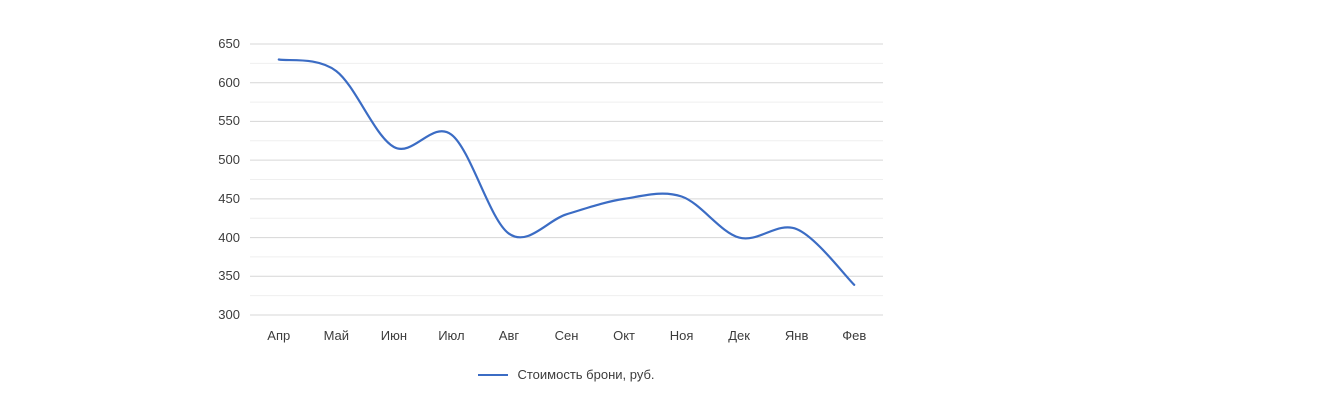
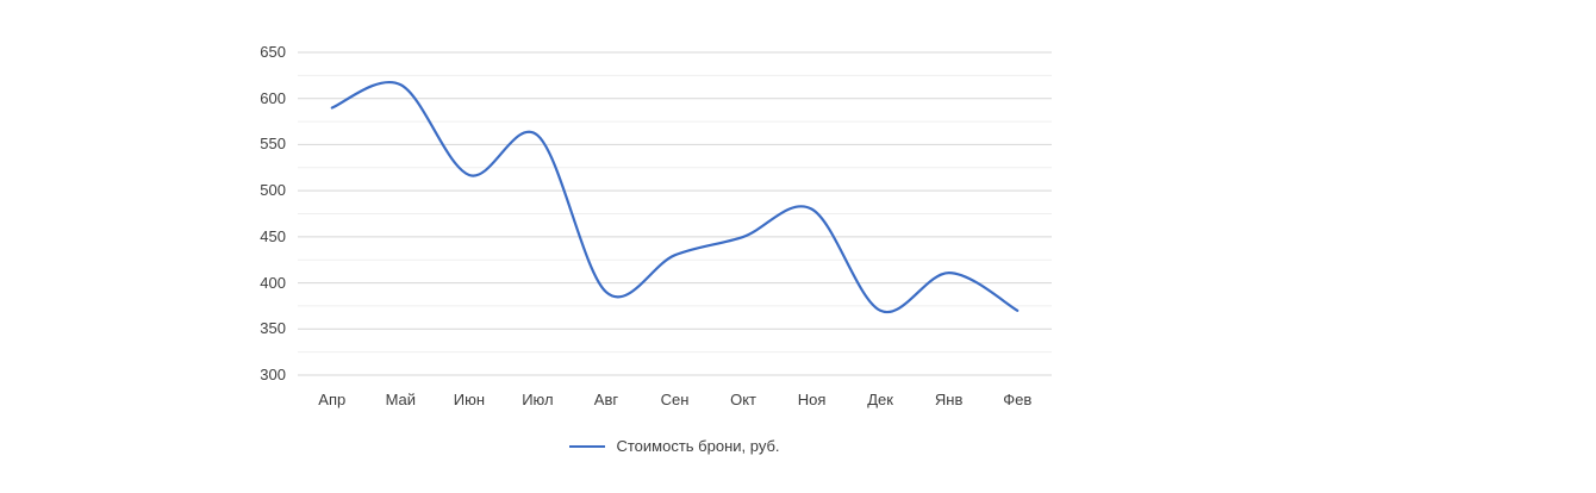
Апр: 630 -> 590
Июл: 530 -> 560
Авг: 400 -> 390
Ноя: 450 -> 480
Дек: 400 -> 370
Фев: 340 -> 370
